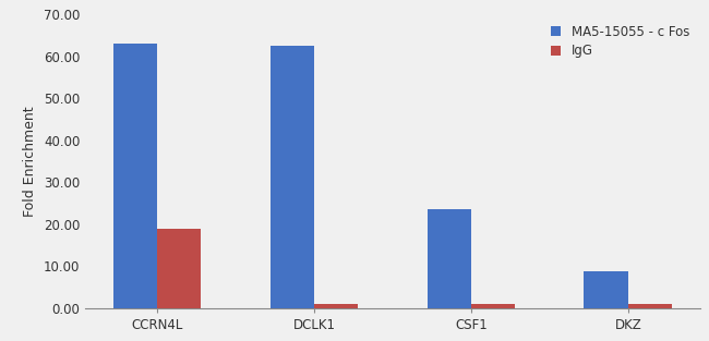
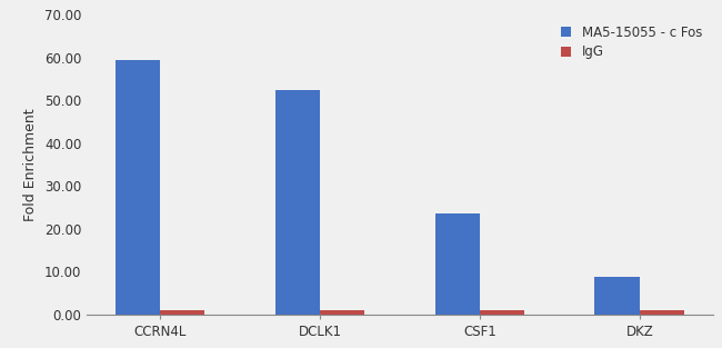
MA5-15055 - c Fos/CCRN4L: 63.0 -> 59.5
IgG/CCRN4L: 19.0 -> 1.0
MA5-15055 - c Fos/DCLK1: 62.5 -> 52.5
